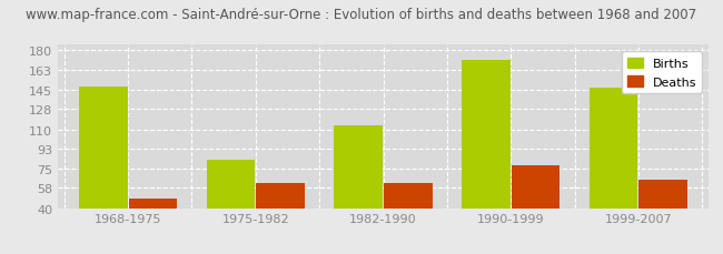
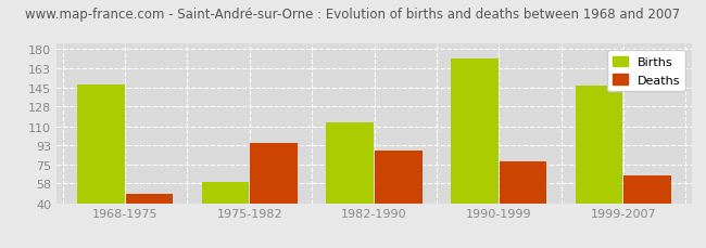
Births/1975-1982: 83 -> 59
Deaths/1975-1982: 62 -> 95
Deaths/1982-1990: 62 -> 88
